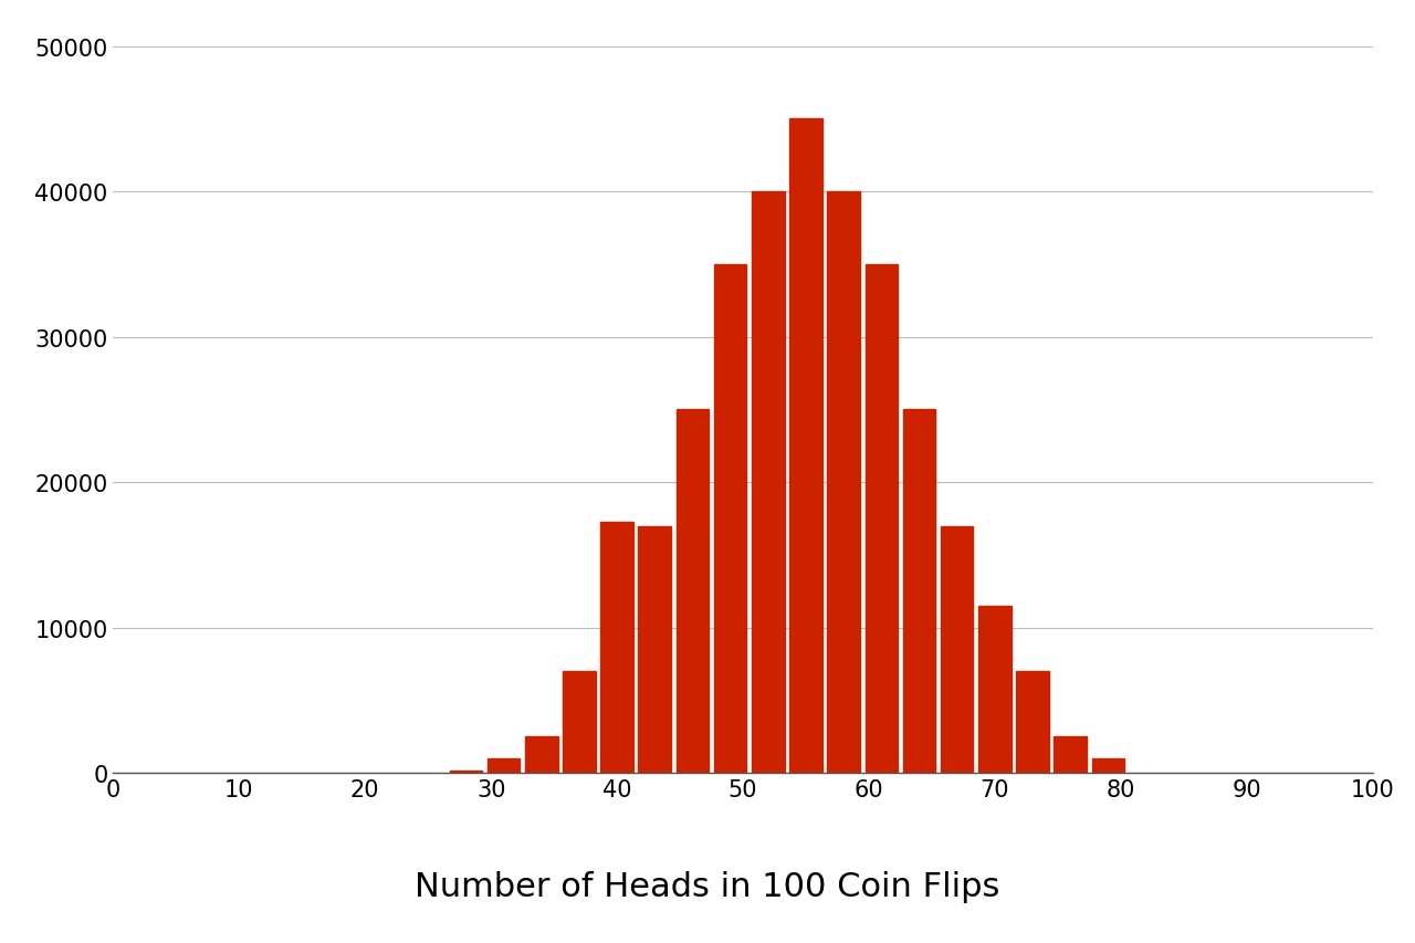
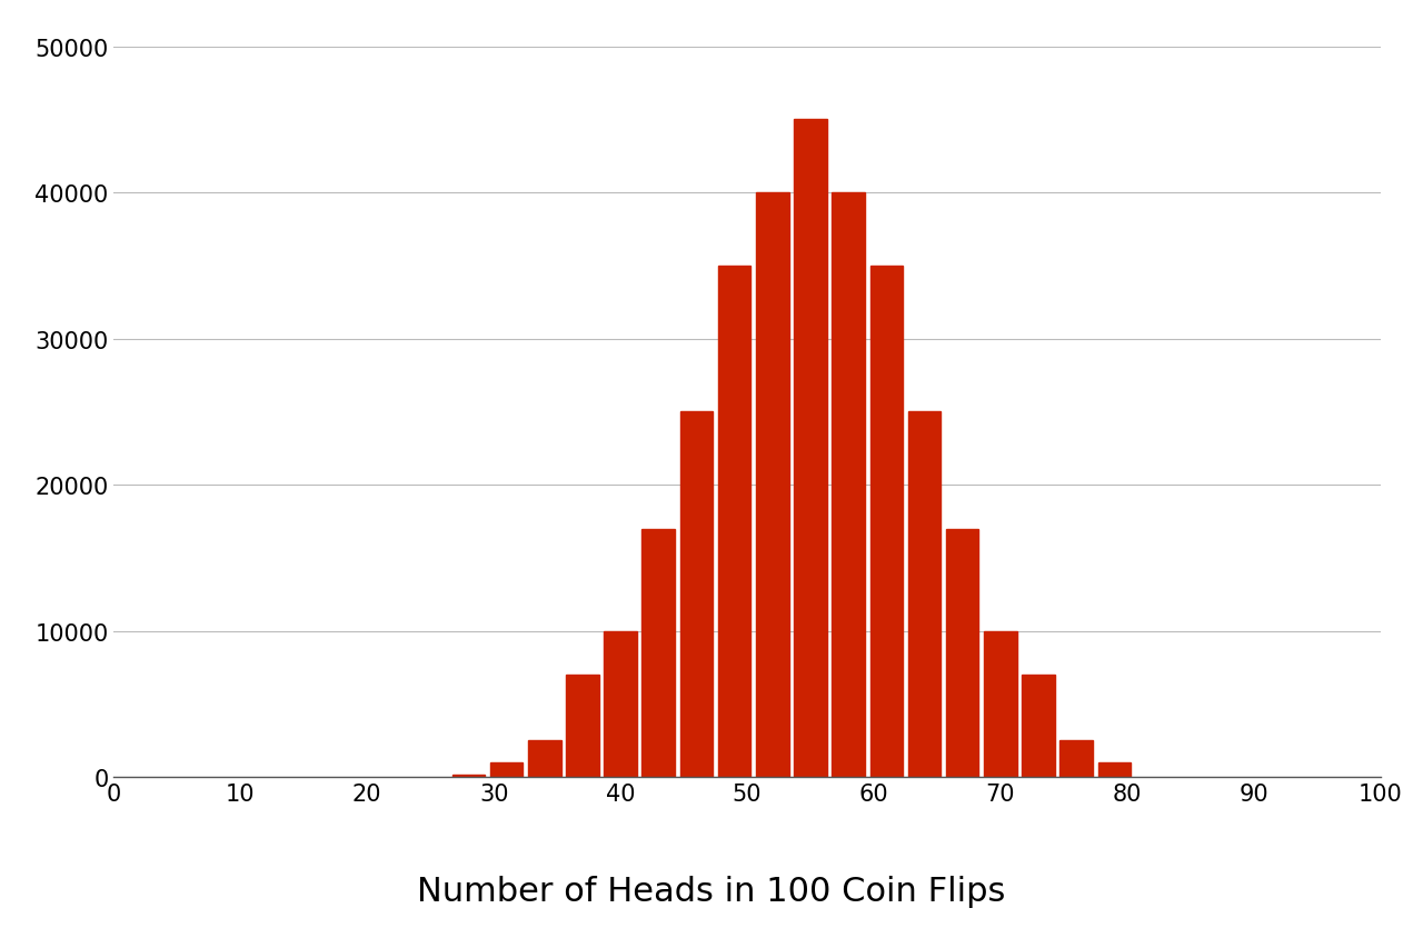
40: 17300 -> 10000
70: 11500 -> 10000
